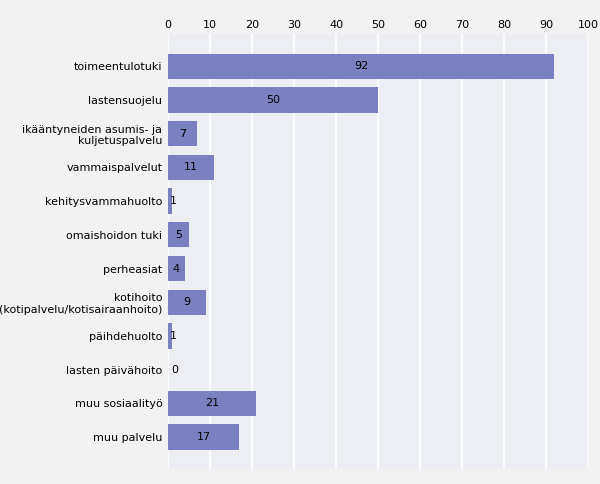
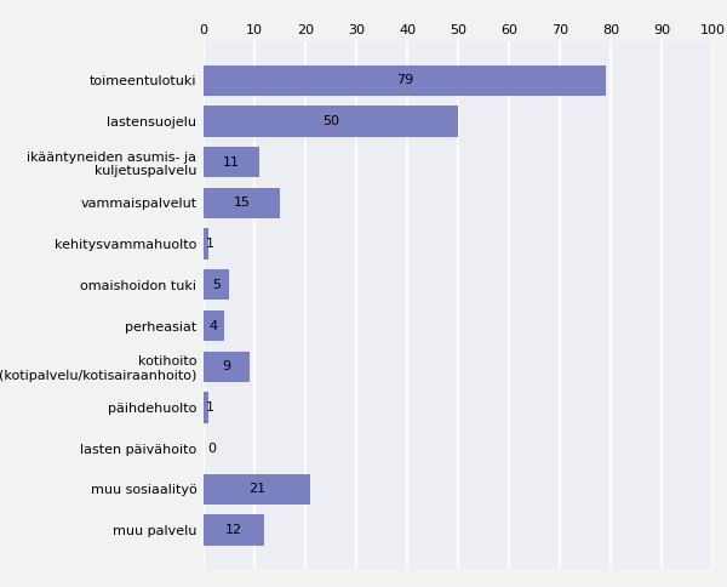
toimeentulotuki: 92 -> 79
ikääntyneiden asumis- ja kuljetuspalvelu: 7 -> 11
vammaispalvelut: 11 -> 15
muu palvelu: 17 -> 12
